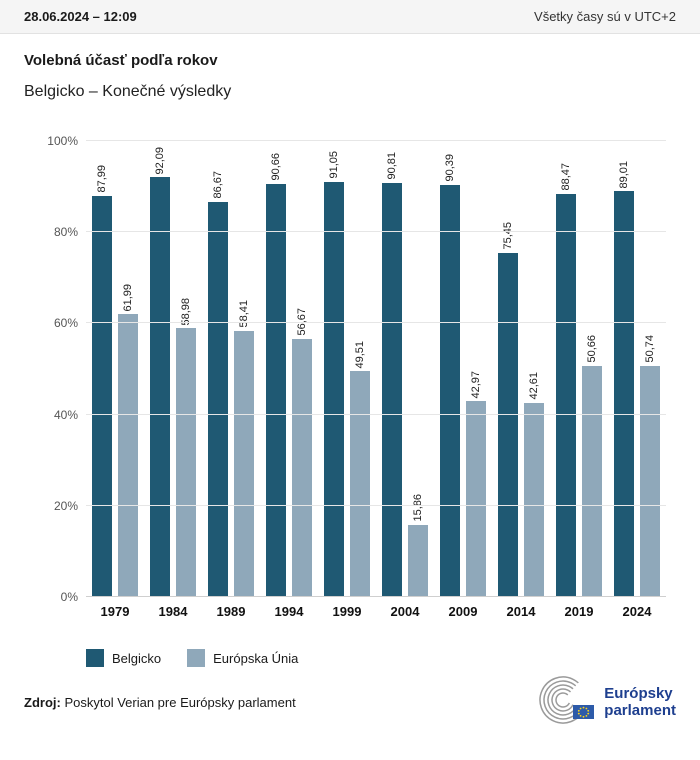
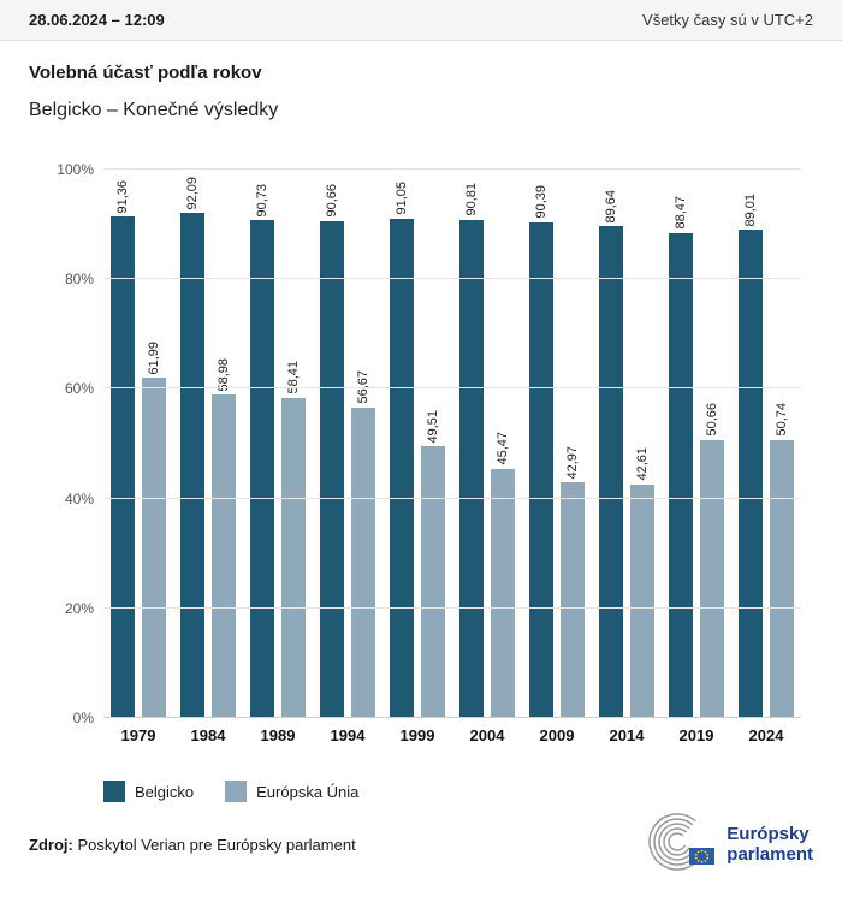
Belgicko/1979: 87,99 -> 91,36
Belgicko/1989: 86,67 -> 90,73
Európska Únia/2004: 15,86 -> 45,47
Belgicko/2014: 75,45 -> 89,64
